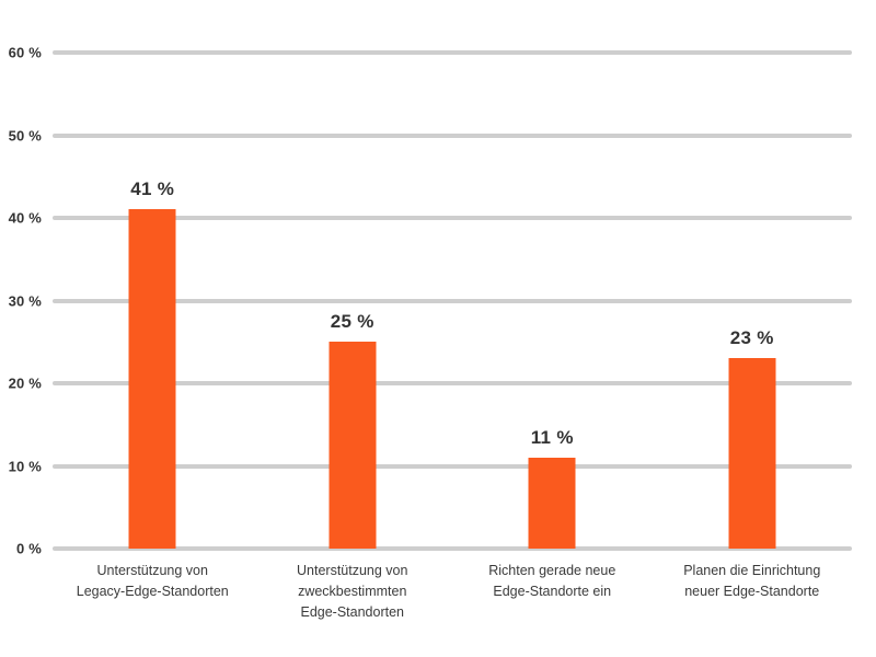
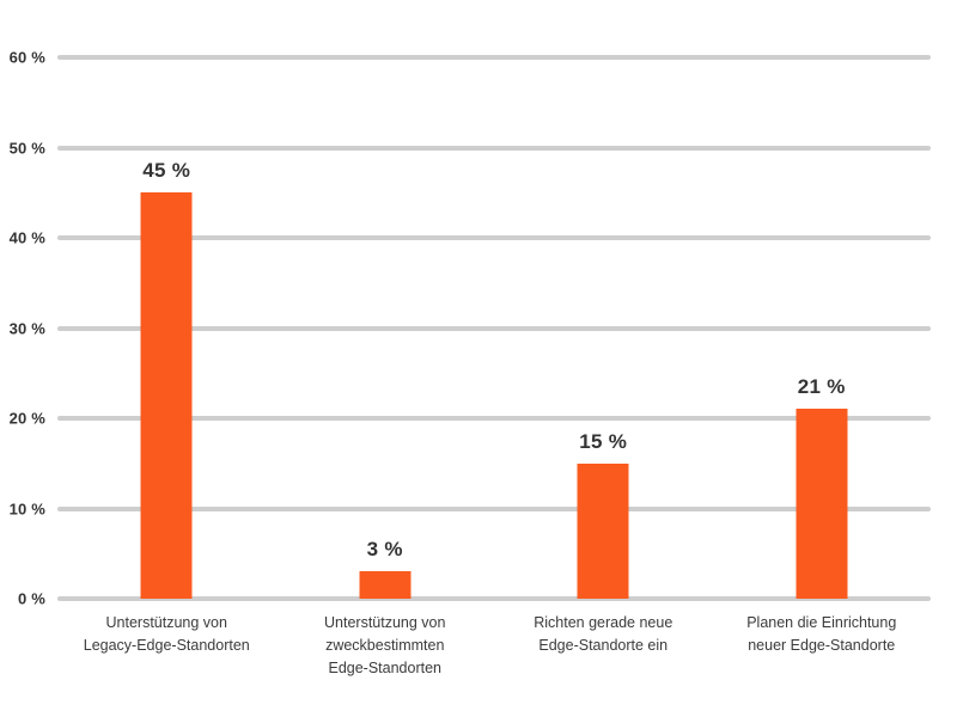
Unterstützung von Legacy-Edge-Standorten: 41 -> 45
Unterstützung von zweckbestimmten Edge-Standorten: 25 -> 3
Richten gerade neue Edge-Standorte ein: 11 -> 15
Planen die Einrichtung neuer Edge-Standorte: 23 -> 21
